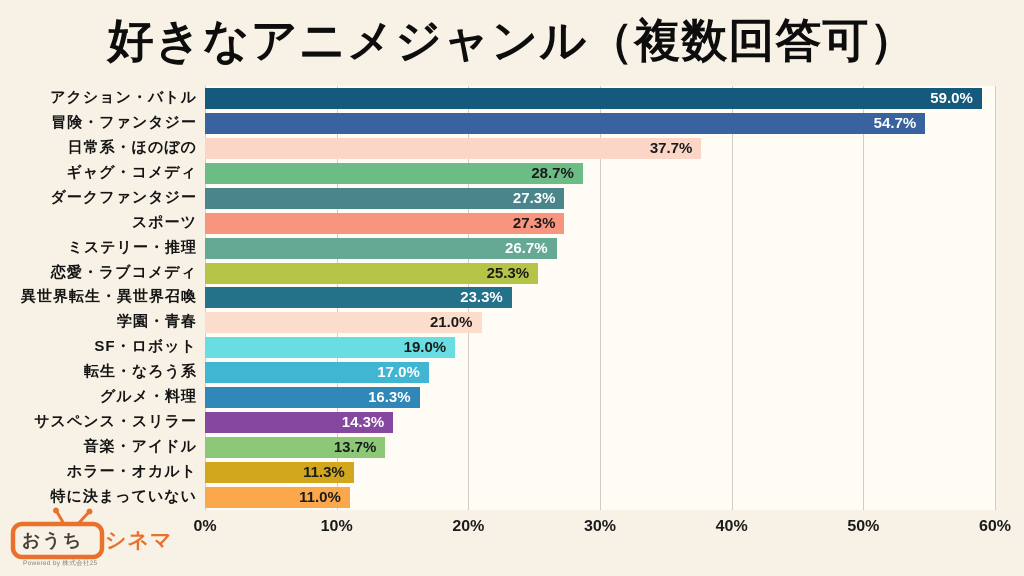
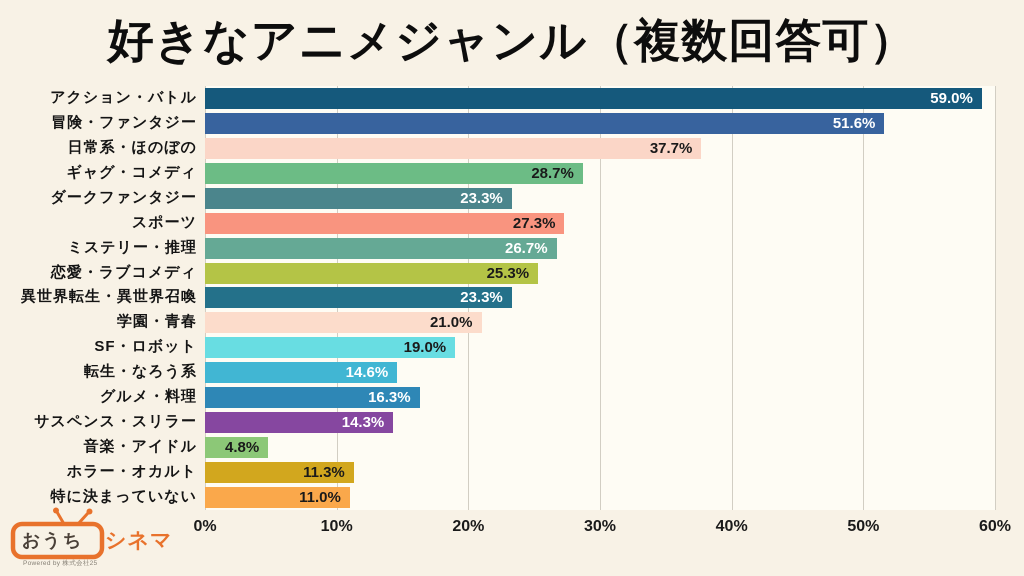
冒険・ファンタジー: 54.7% -> 51.6%
ダークファンタジー: 27.3% -> 23.3%
転生・なろう系: 17.0% -> 14.6%
音楽・アイドル: 13.7% -> 4.8%
